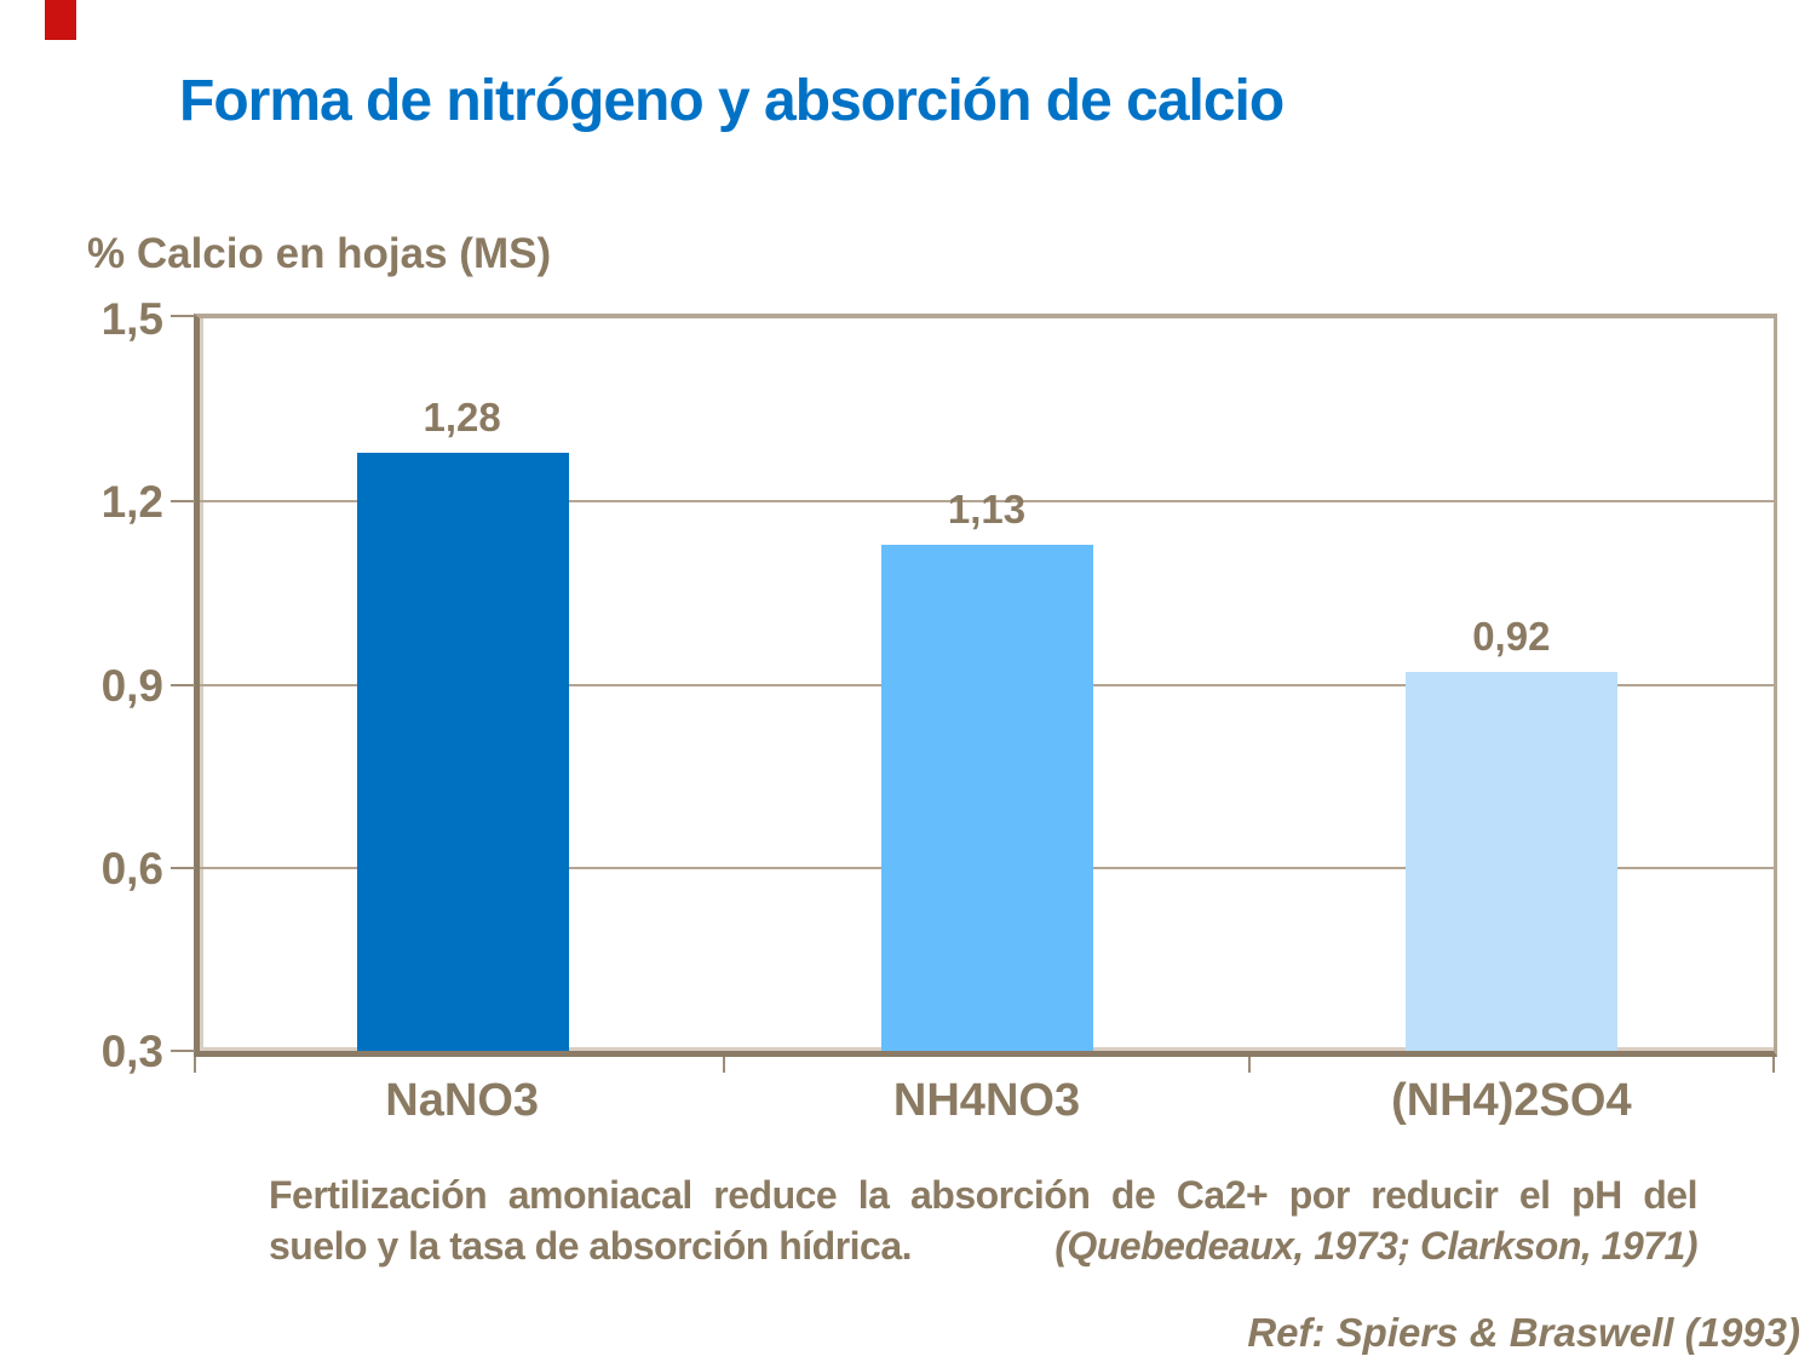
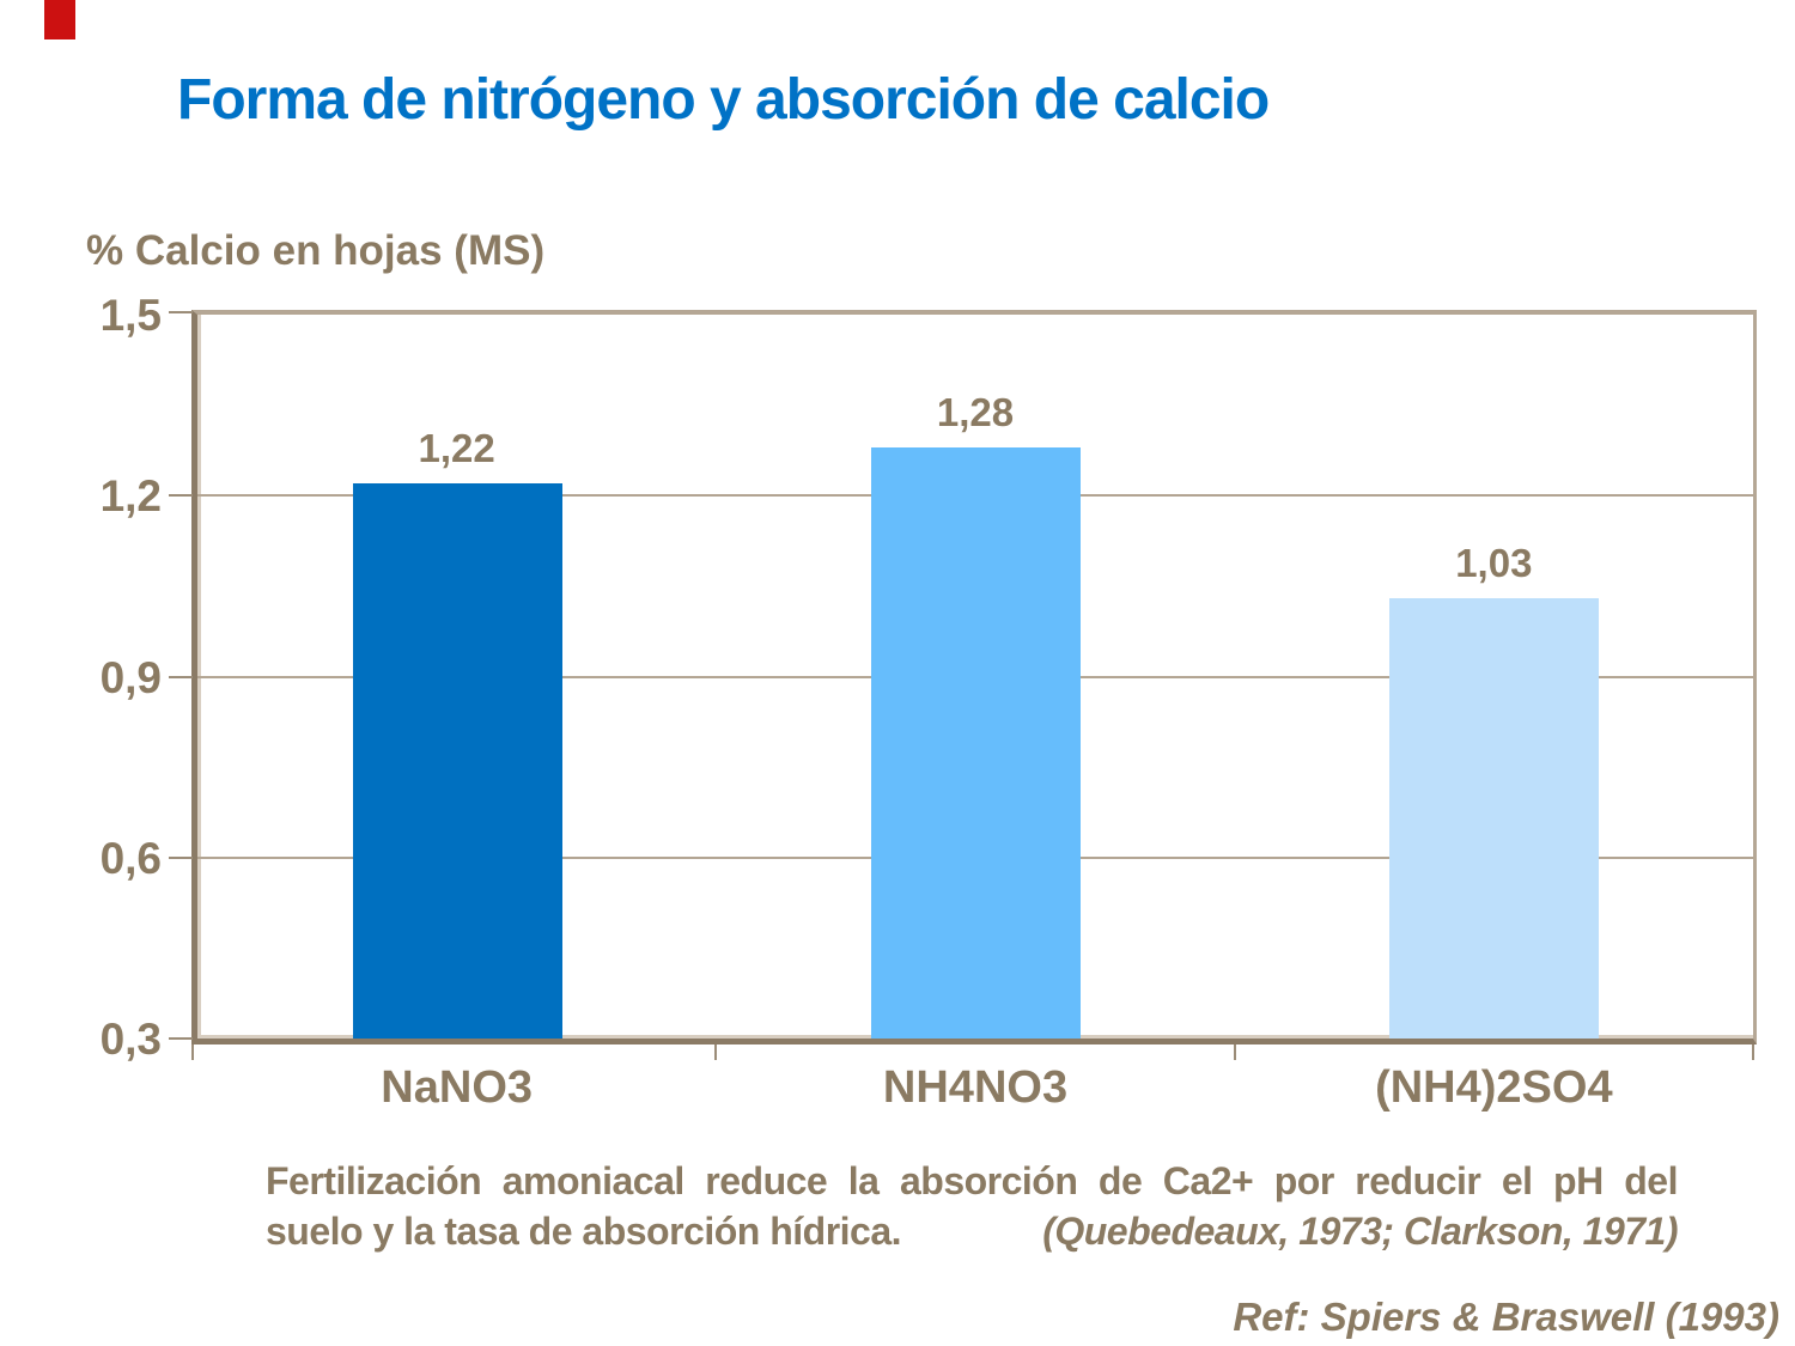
NaNO3: 1,28 -> 1,22
NH4NO3: 1,13 -> 1,28
(NH4)2SO4: 0,92 -> 1,03
